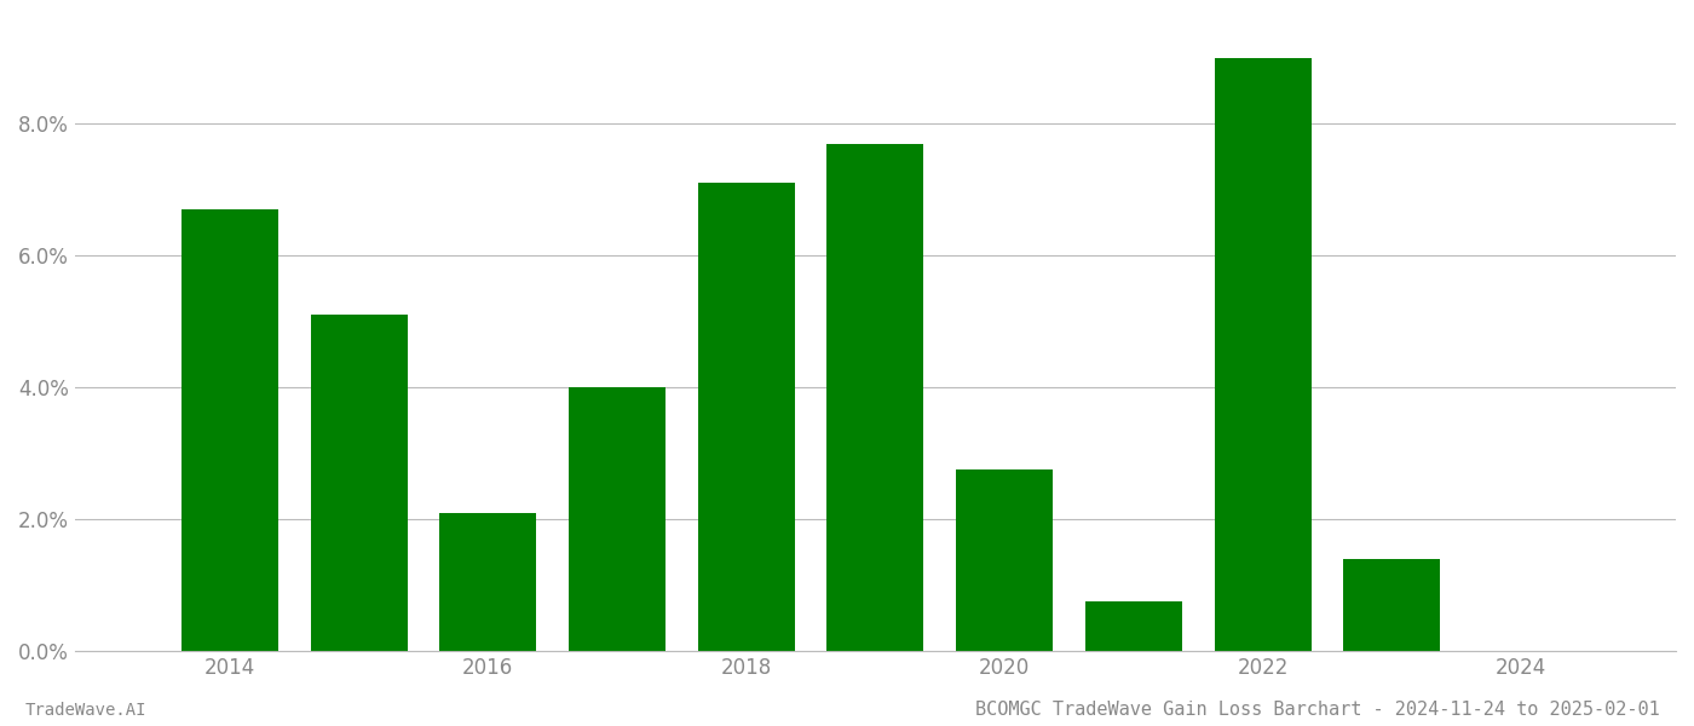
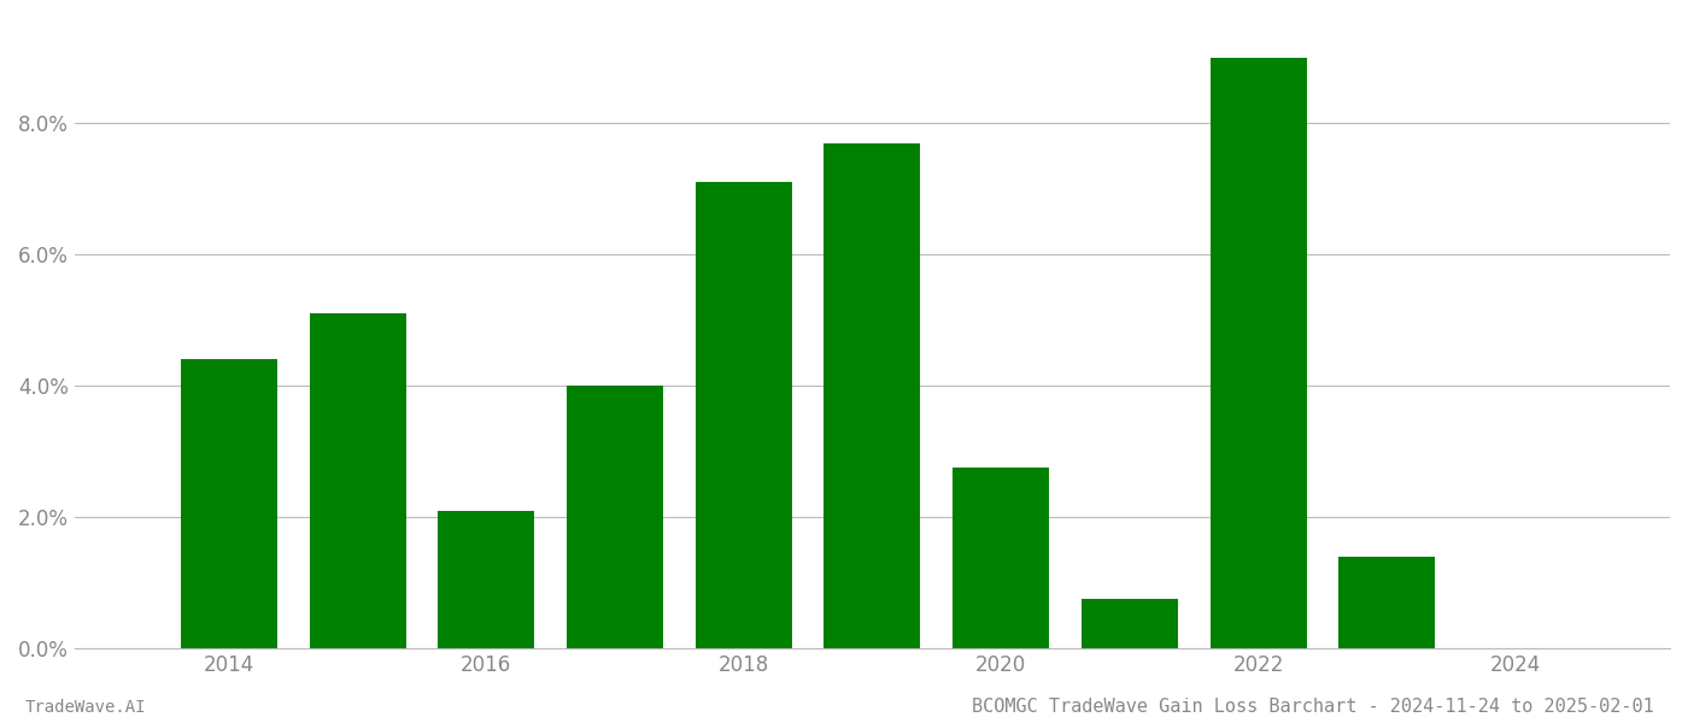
2014: 6.70% -> 4.40%
